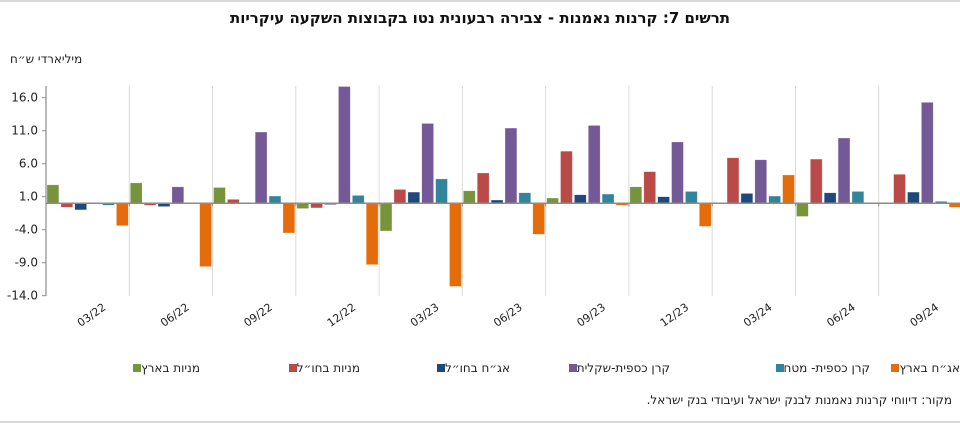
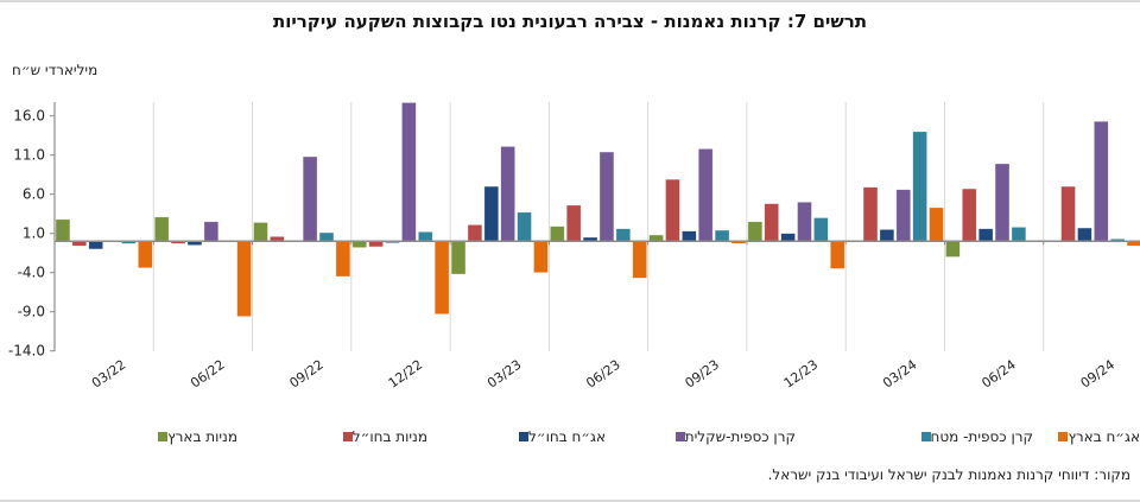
אג״ח בחו״ל/03/23: 2 -> 7
אג״ח בארץ/03/23: -13 -> -4
קרן כספית-שקלית/12/23: 9 -> 5
קרן כספית- מטח/12/23: 2 -> 3
קרן כספית- מטח/03/24: 1 -> 14
מניות בחו״ל/09/24: 4 -> 7
